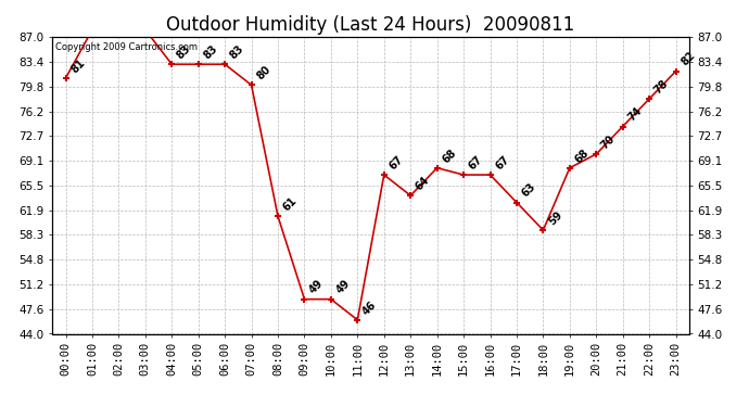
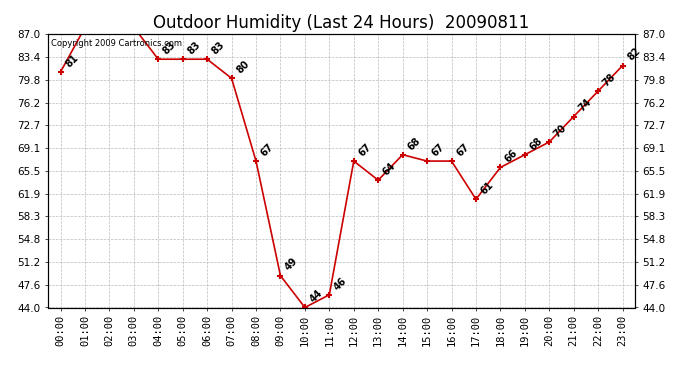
08:00: 61 -> 67
10:00: 49 -> 44
17:00: 63 -> 61
18:00: 59 -> 66
